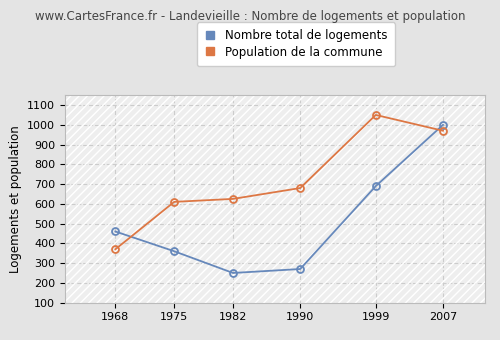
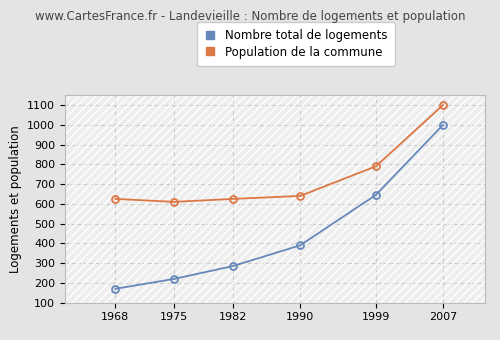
Nombre total de logements/1968: 460 -> 170
Population de la commune/1968: 370 -> 620
Nombre total de logements/1975: 360 -> 220
Nombre total de logements/1982: 250 -> 280
Nombre total de logements/1990: 270 -> 390
Population de la commune/1990: 680 -> 640
Nombre total de logements/1999: 690 -> 640
Population de la commune/1999: 1050 -> 790
Population de la commune/2007: 970 -> 1100
